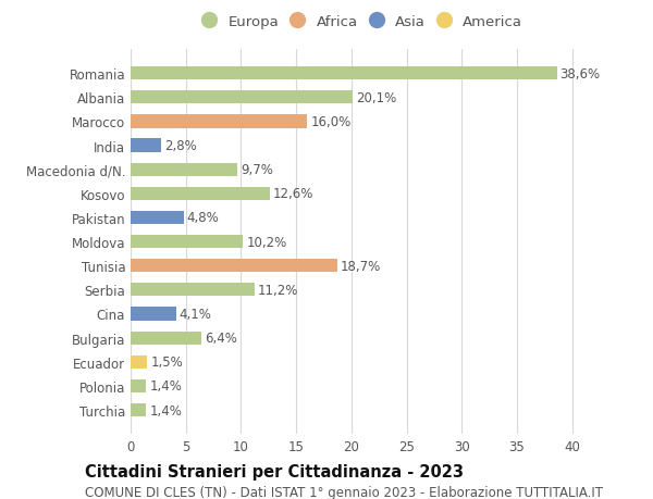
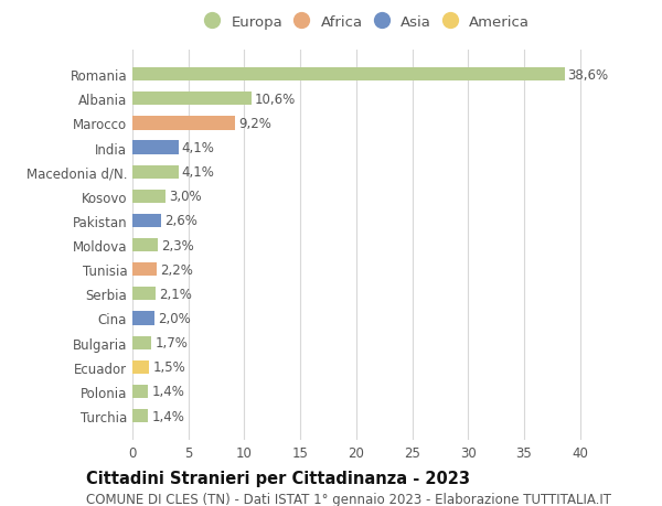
Albania: 20,1% -> 10,6%
Marocco: 16,0% -> 9,2%
India: 2,8% -> 4,1%
Macedonia d/N.: 9,7% -> 4,1%
Kosovo: 12,6% -> 3,0%
Pakistan: 4,8% -> 2,6%
Moldova: 10,2% -> 2,3%
Tunisia: 18,7% -> 2,2%
Serbia: 11,2% -> 2,1%
Cina: 4,1% -> 2,0%
Bulgaria: 6,4% -> 1,7%
